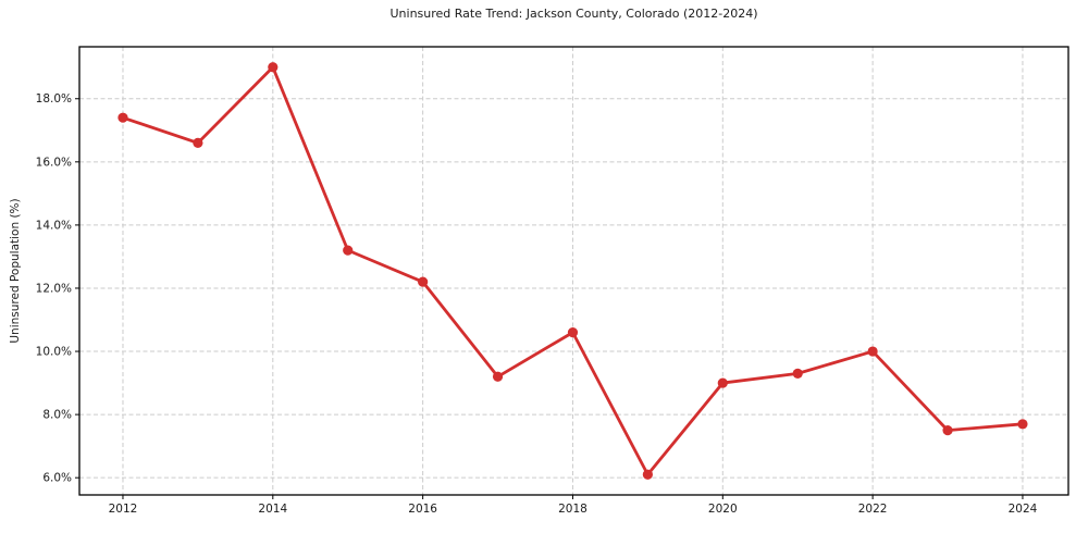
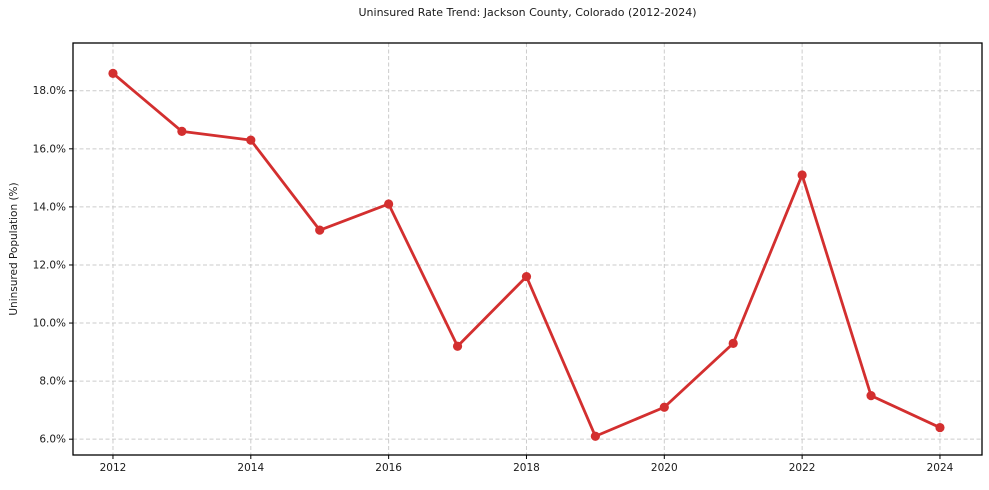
2012: 17.4% -> 18.6%
2014: 19.0% -> 16.3%
2016: 12.2% -> 14.1%
2018: 10.6% -> 11.6%
2020: 9.0% -> 7.1%
2022: 10.0% -> 15.1%
2024: 7.7% -> 6.4%
